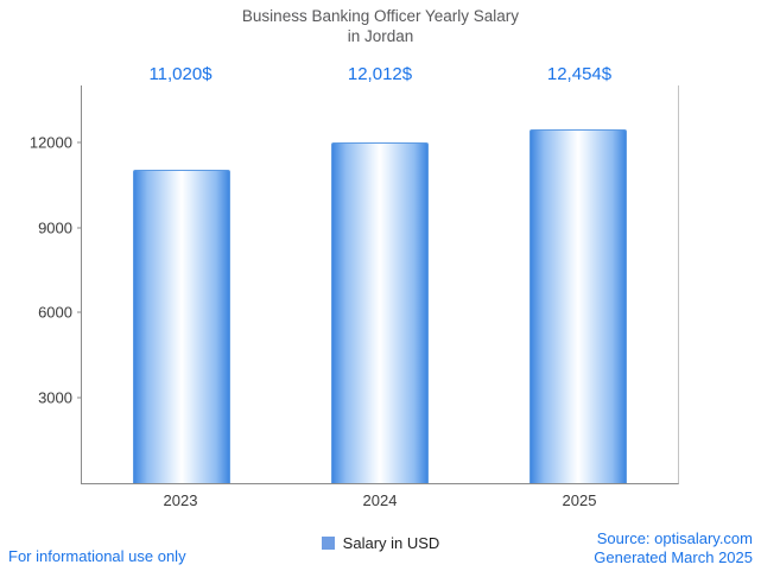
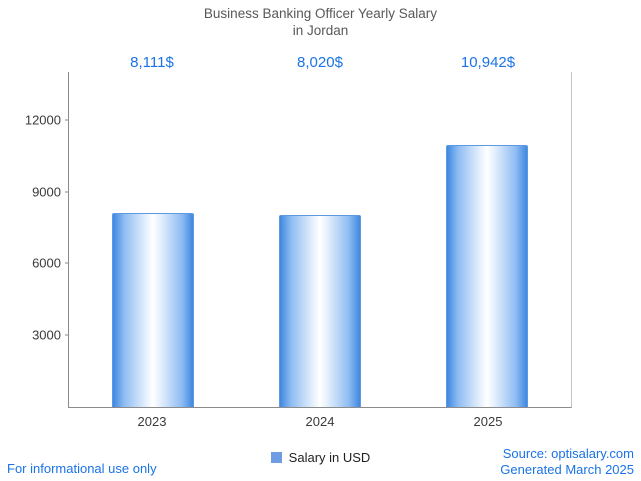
2023: 11,020 -> 8,111
2024: 12,012 -> 8,020
2025: 12,454 -> 10,942
